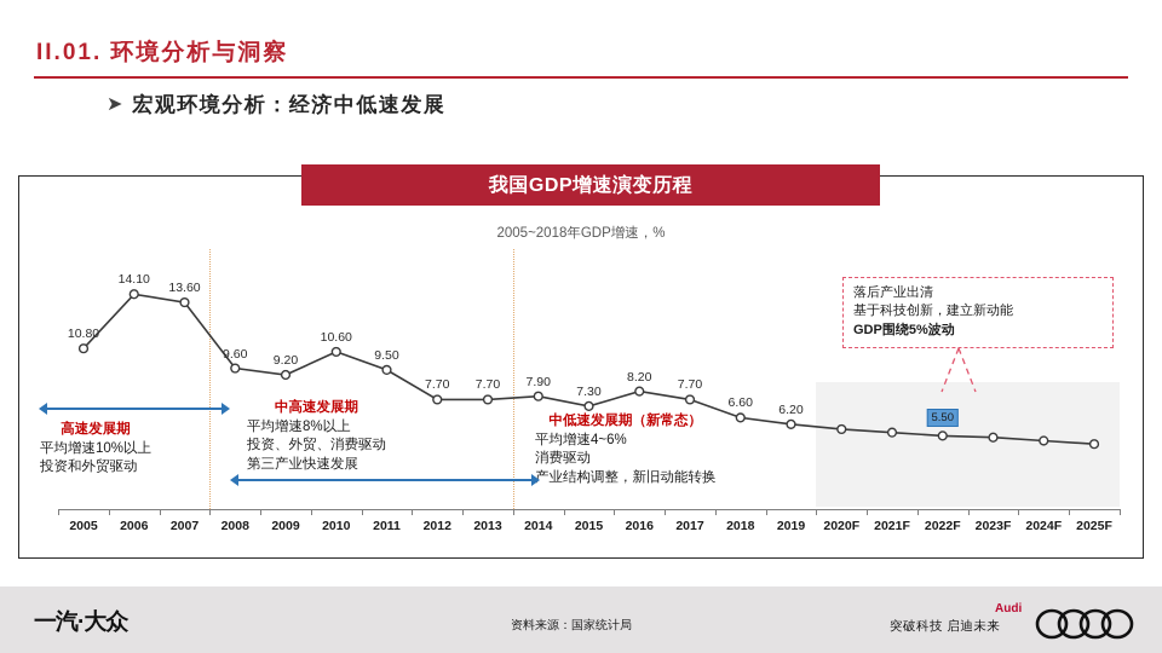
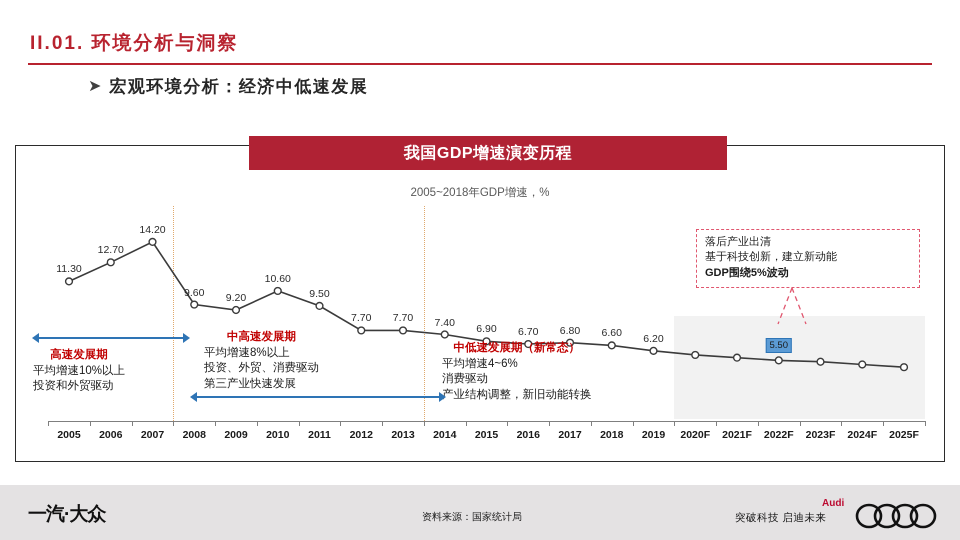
2005: 10.80 -> 11.30
2006: 14.10 -> 12.70
2007: 13.60 -> 14.20
2014: 7.90 -> 7.40
2015: 7.30 -> 6.90
2016: 8.20 -> 6.70
2017: 7.70 -> 6.80
